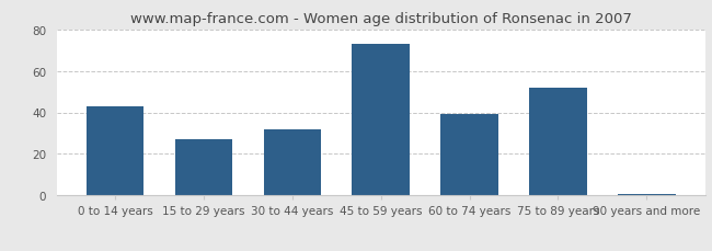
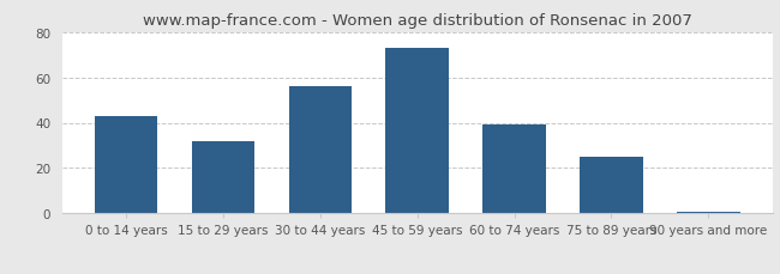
15 to 29 years: 27 -> 32
30 to 44 years: 32 -> 56
75 to 89 years: 52 -> 25
